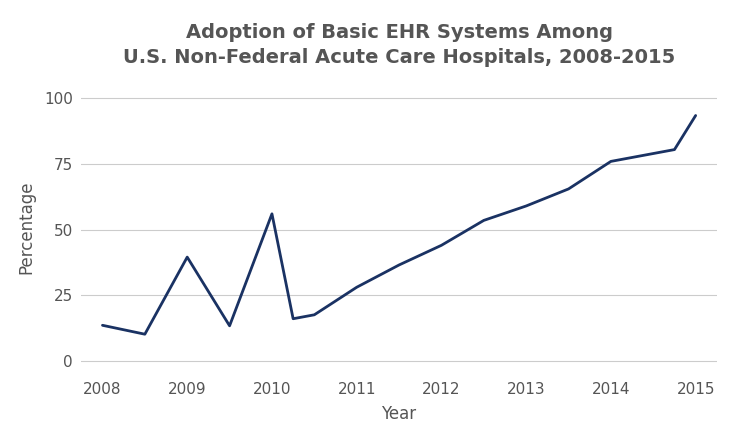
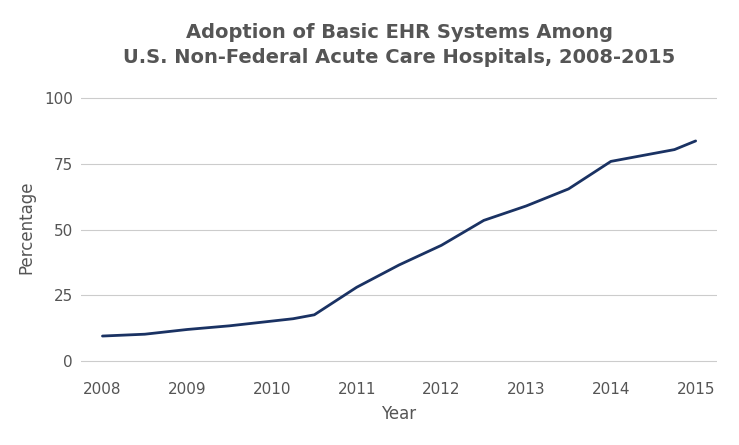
2008: 13.5 -> 9.4
2009: 39.5 -> 11.9
2010: 56.0 -> 15.1
2015: 93.5 -> 83.8
